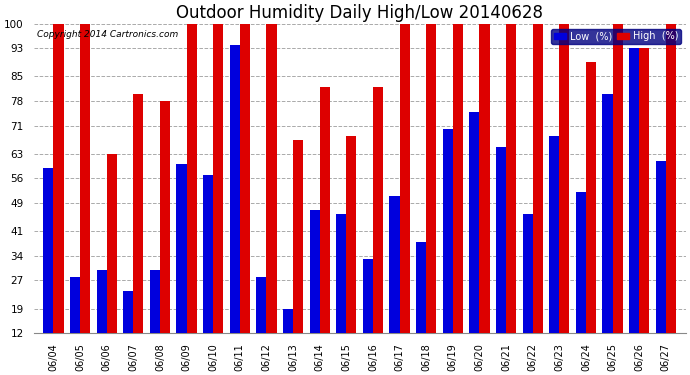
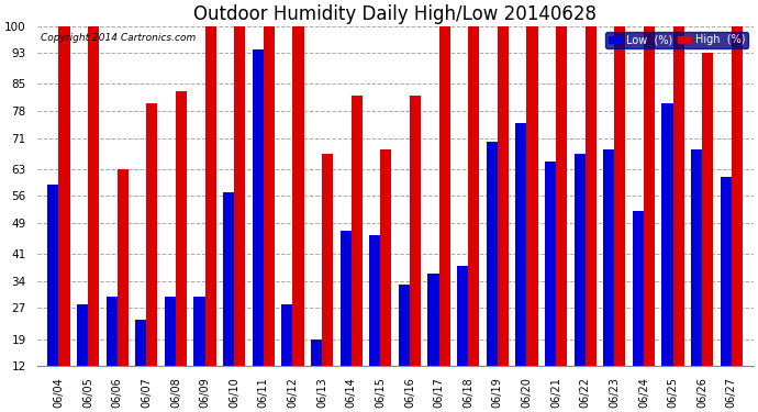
High (%)/06/08: 78 -> 83
Low (%)/06/09: 60 -> 30
Low (%)/06/17: 51 -> 36
Low (%)/06/22: 46 -> 67
High (%)/06/24: 89 -> 100
Low (%)/06/26: 93 -> 68
